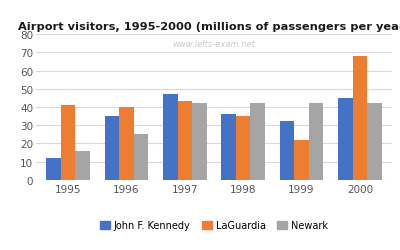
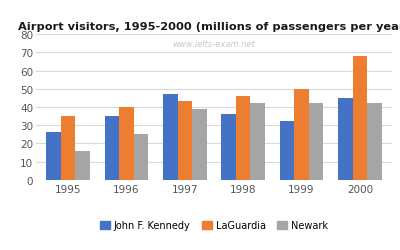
John F. Kennedy/1995: 12 -> 26
LaGuardia/1995: 41 -> 35
Newark/1997: 42 -> 39
LaGuardia/1998: 35 -> 46
LaGuardia/1999: 22 -> 50
